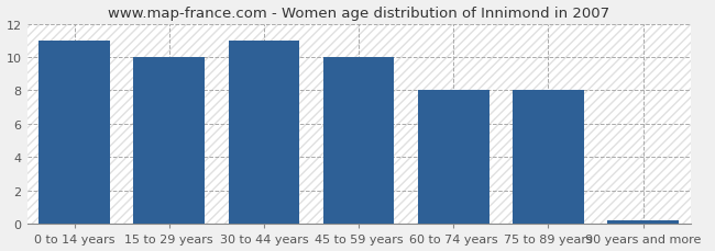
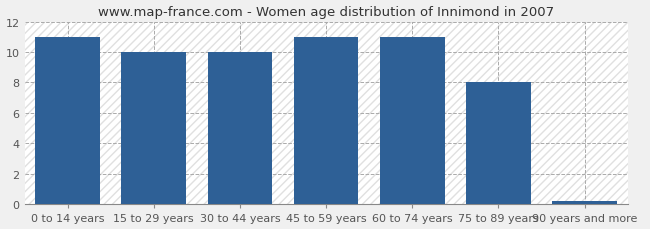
30 to 44 years: 11.0 -> 10.0
45 to 59 years: 10.0 -> 11.0
60 to 74 years: 8.0 -> 11.0
